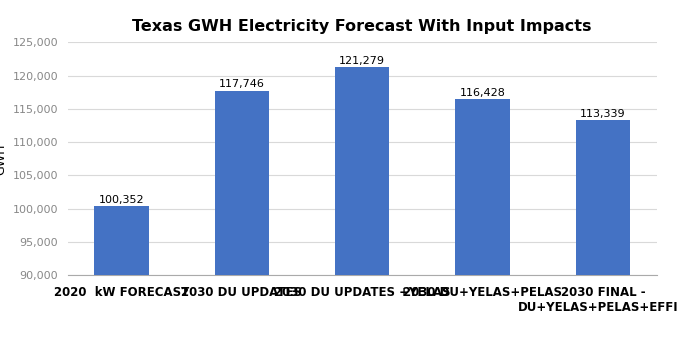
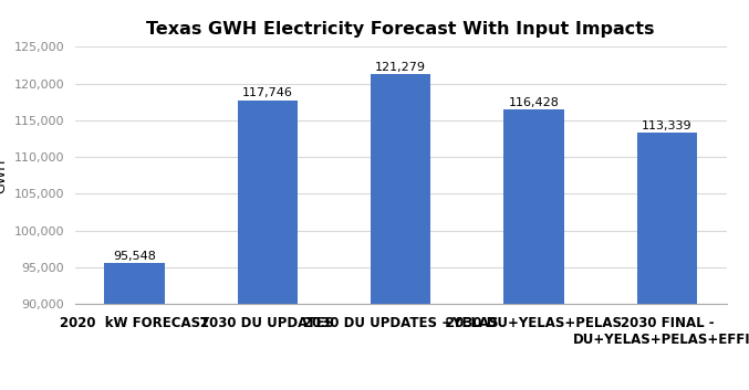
2020 kW FORECAST: 100,352 -> 95,548
